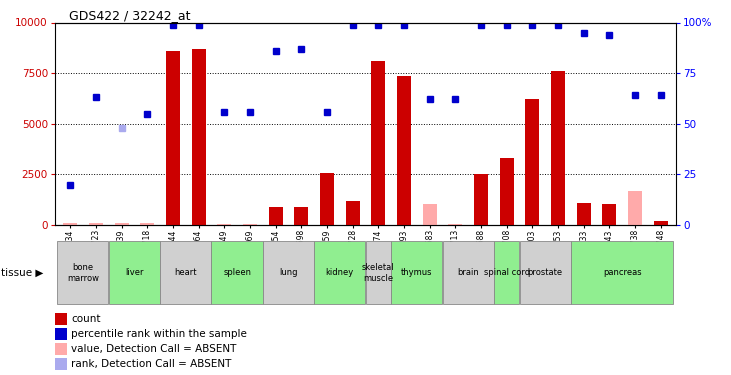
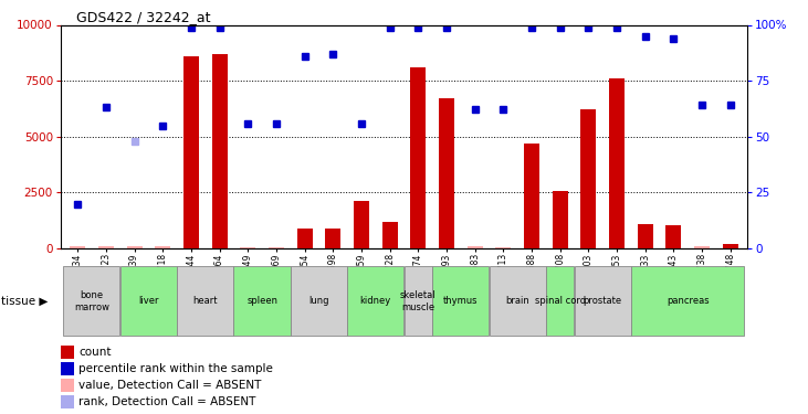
GSM12659: 2550 -> 2100
GSM12693: 7350 -> 6700
GSM12683: 1050 -> 80
GSM12688: 2500 -> 4700
GSM12708: 3300 -> 2550
GSM12738: 1700 -> 80
